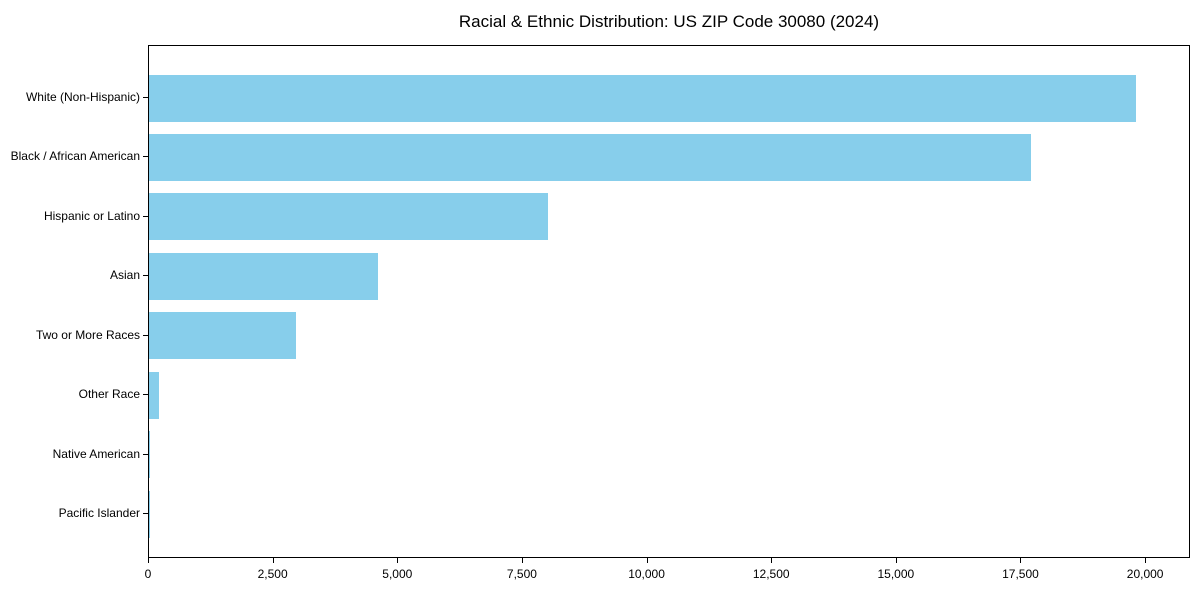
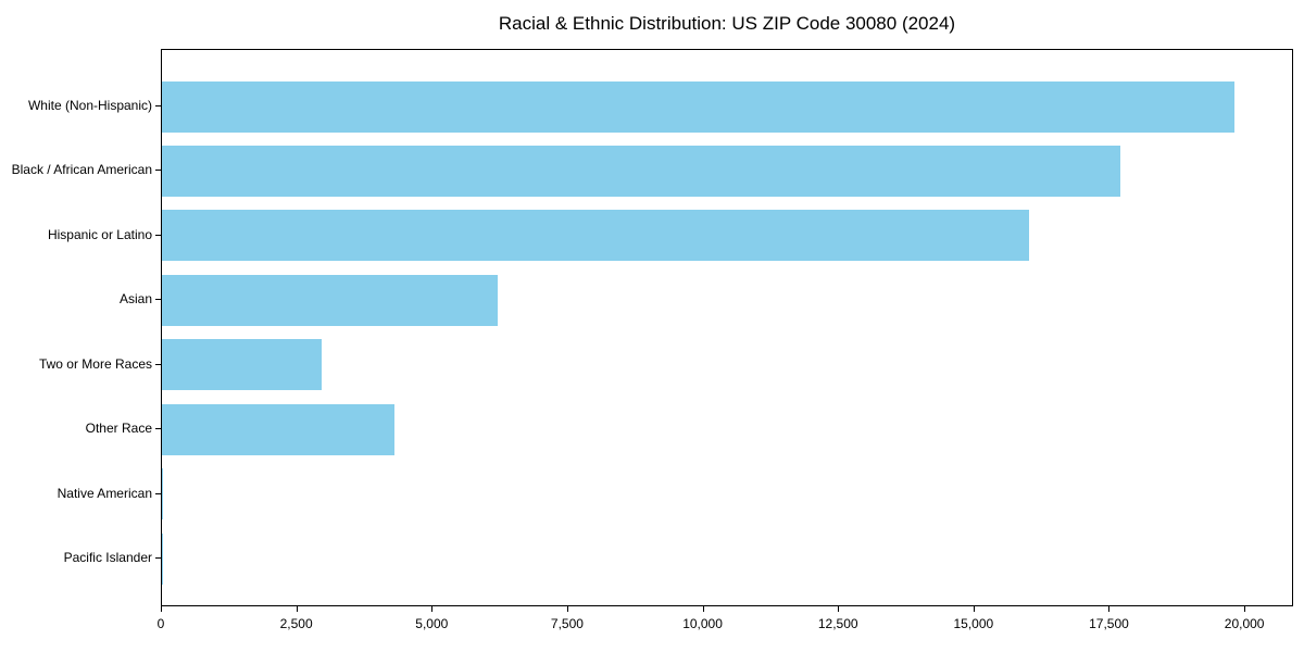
Hispanic or Latino: 8000 -> 16000
Asian: 4600 -> 6200
Other Race: 200 -> 4300
